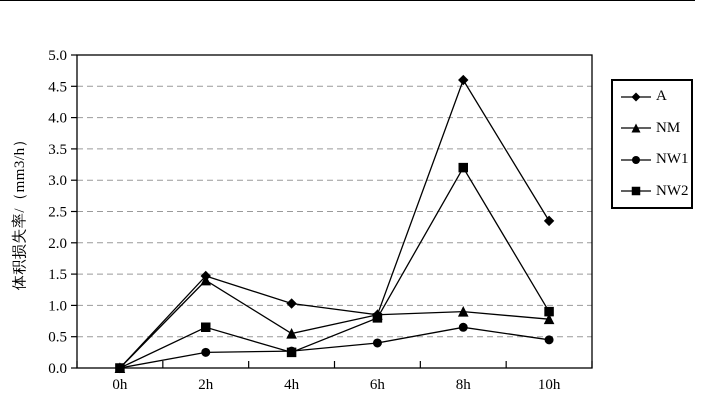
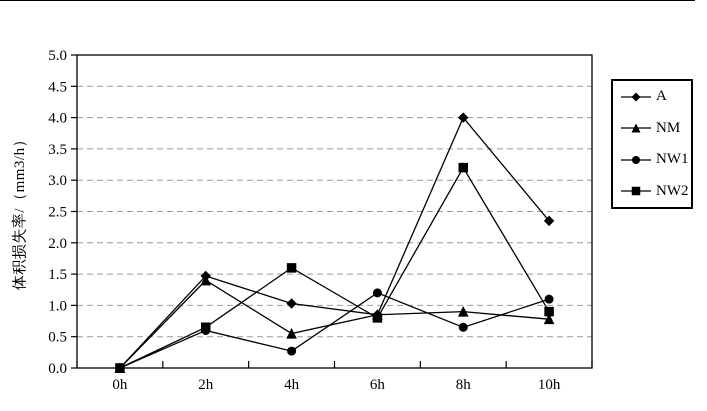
NW1/2h: 0.2 -> 0.6
NW2/4h: 0.2 -> 1.6
NW1/6h: 0.4 -> 1.2
A/8h: 4.6 -> 4.0
NW1/10h: 0.5 -> 1.1
